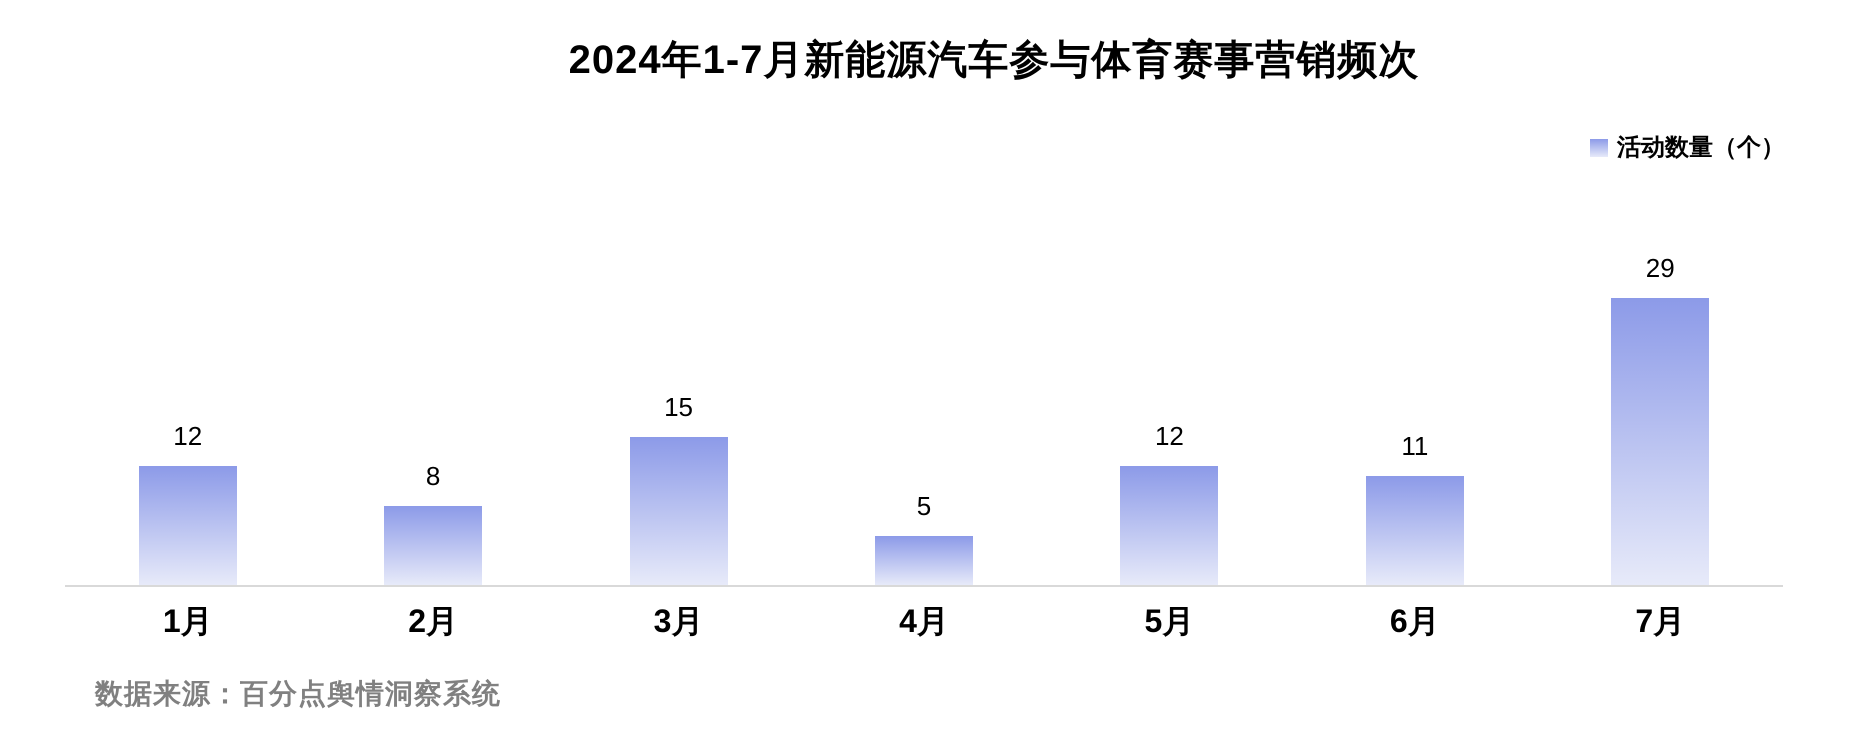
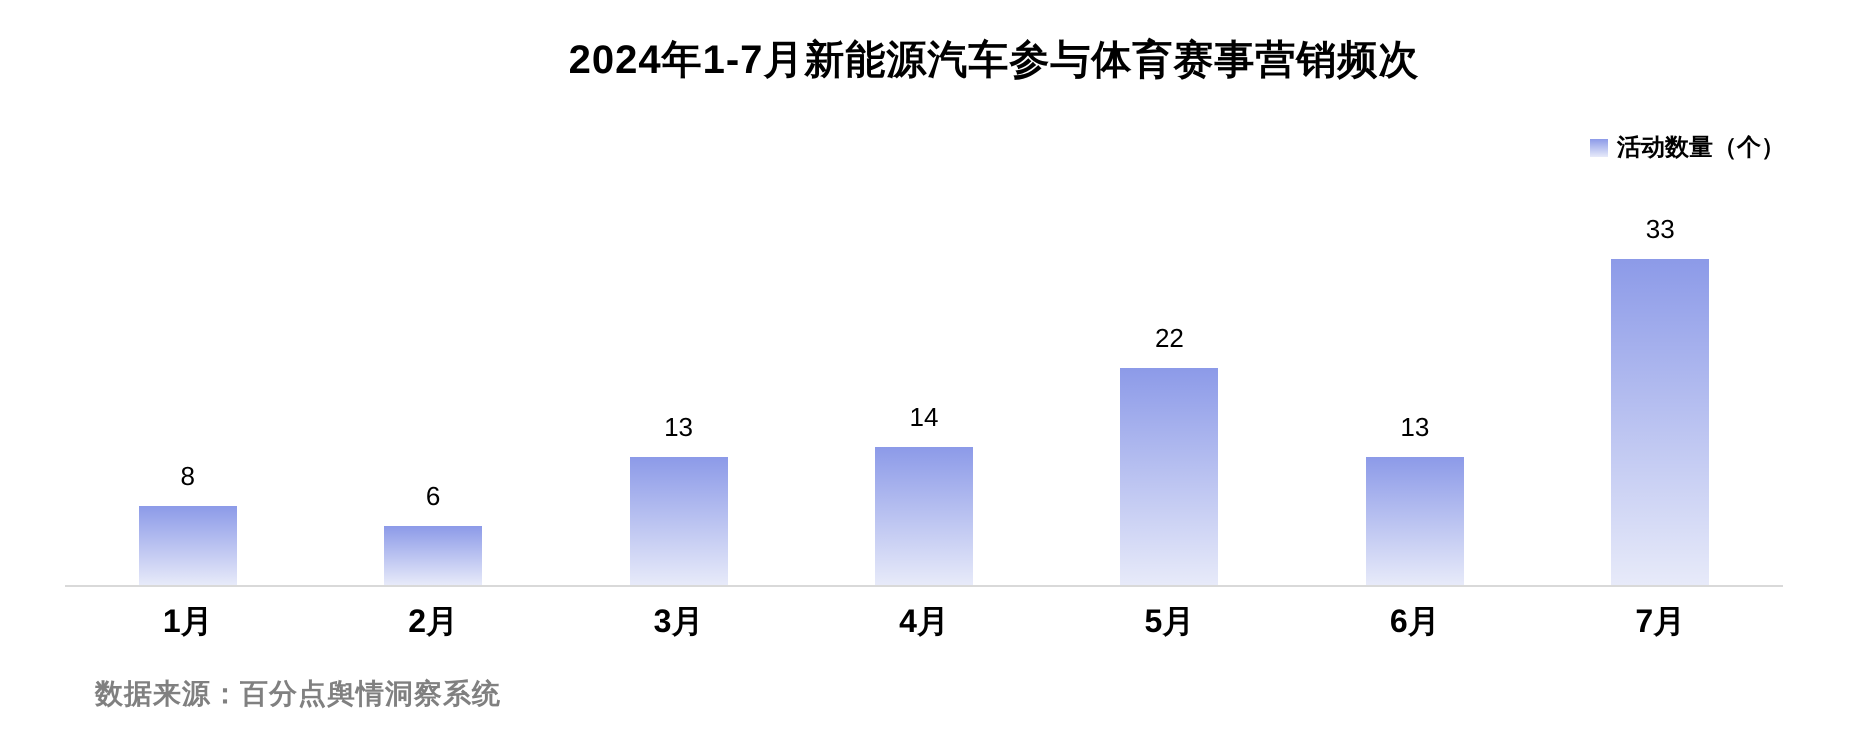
1月: 12 -> 8
2月: 8 -> 6
3月: 15 -> 13
4月: 5 -> 14
5月: 12 -> 22
6月: 11 -> 13
7月: 29 -> 33
